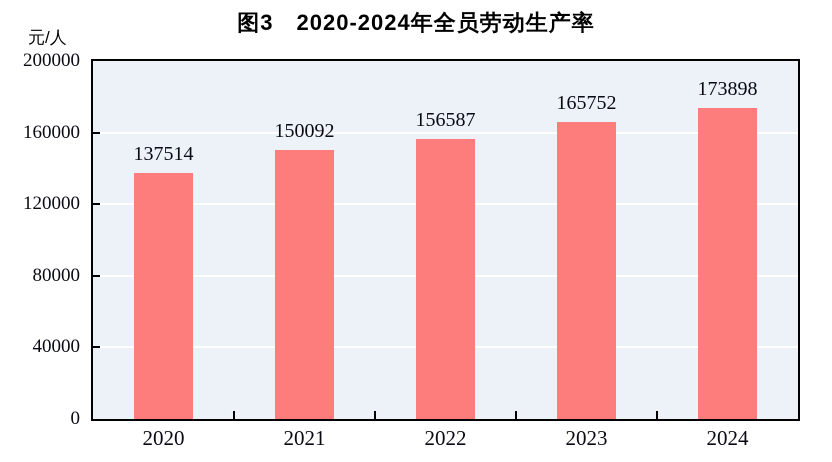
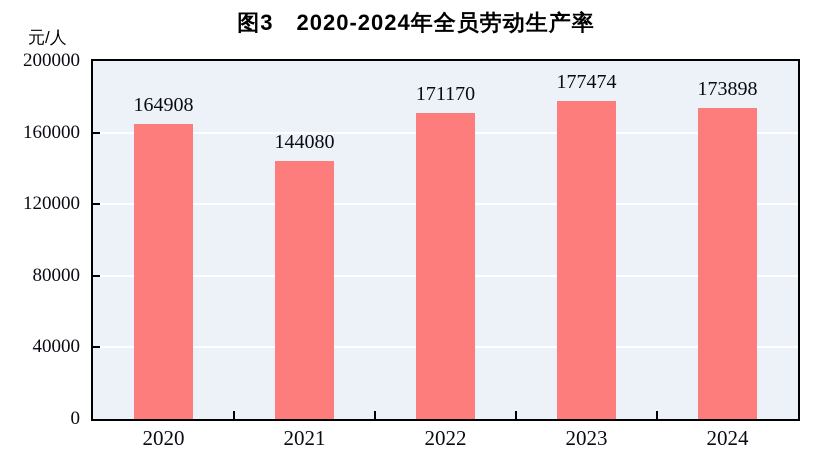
2020: 137514 -> 164908
2021: 150092 -> 144080
2022: 156587 -> 171170
2023: 165752 -> 177474
